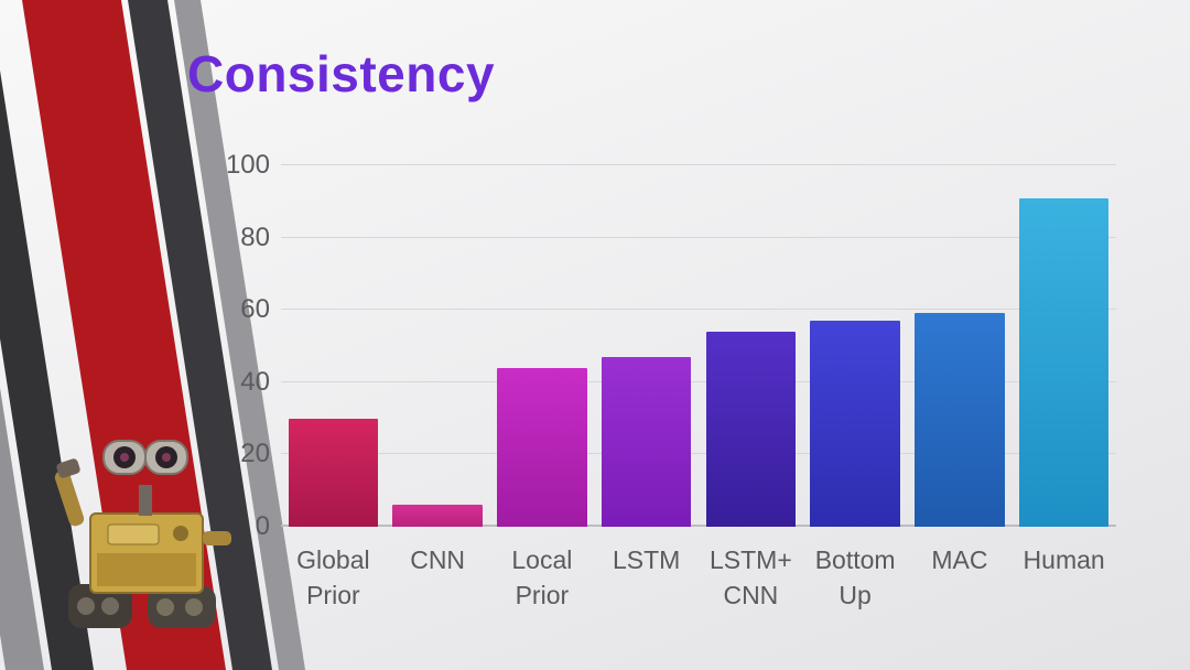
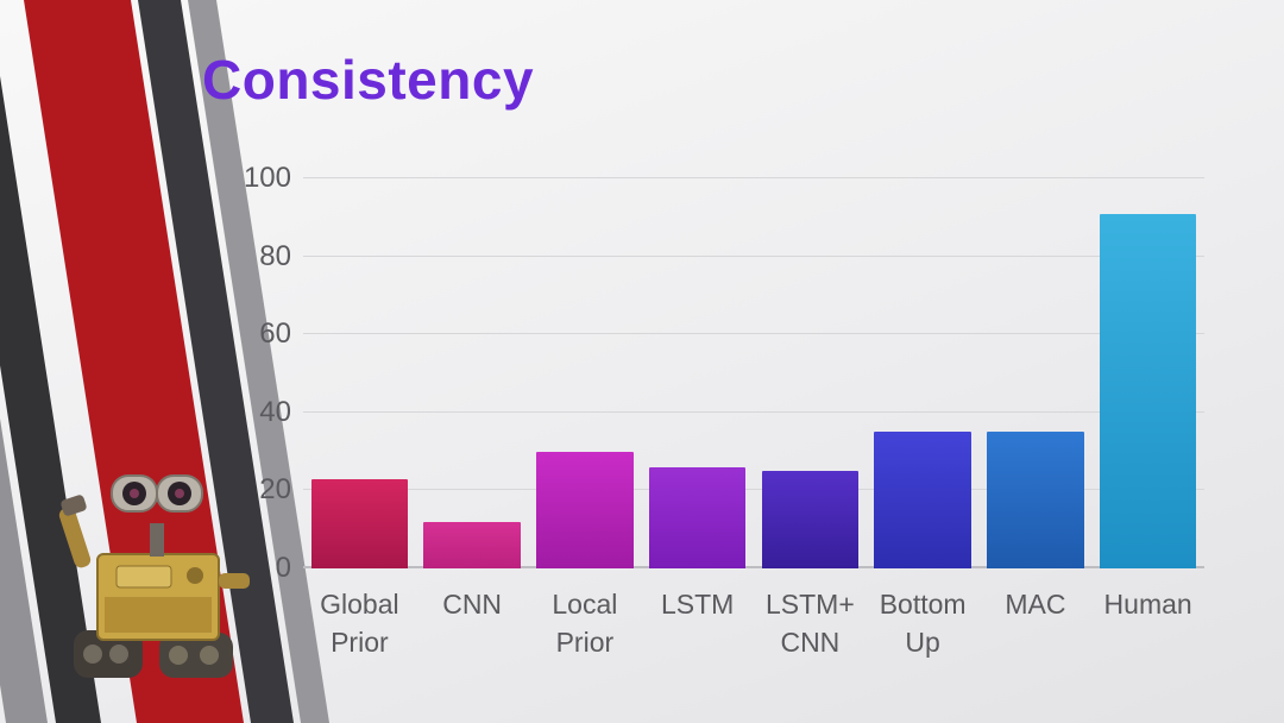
Global Prior: 30 -> 23
CNN: 6 -> 12
Local Prior: 44 -> 30
LSTM: 47 -> 26
LSTM+ CNN: 54 -> 25
Bottom Up: 57 -> 35
MAC: 59 -> 35
